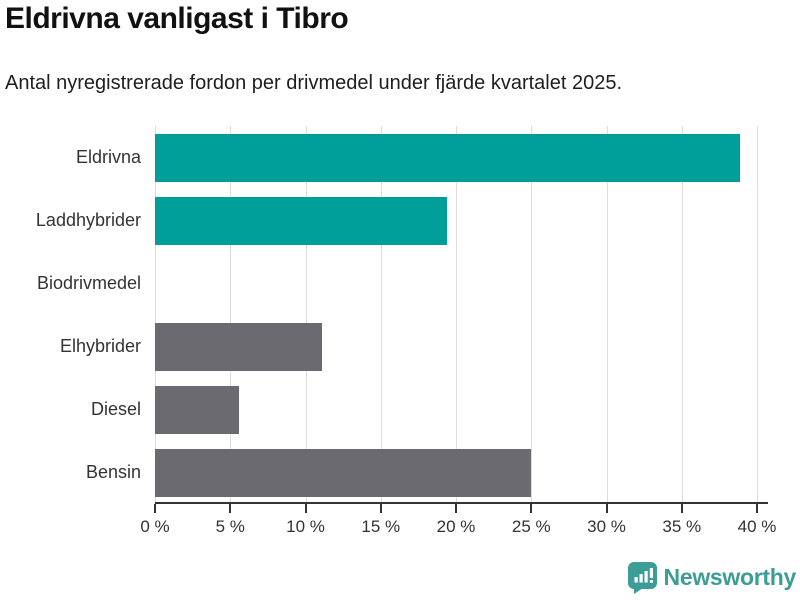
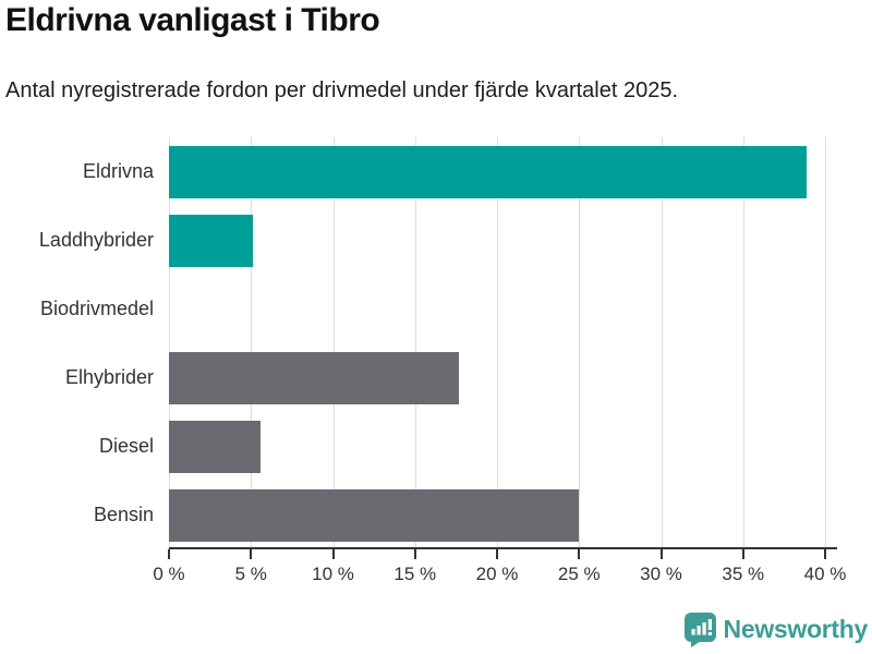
Laddhybrider: 19.4% -> 5.1%
Elhybrider: 11.1% -> 17.7%
